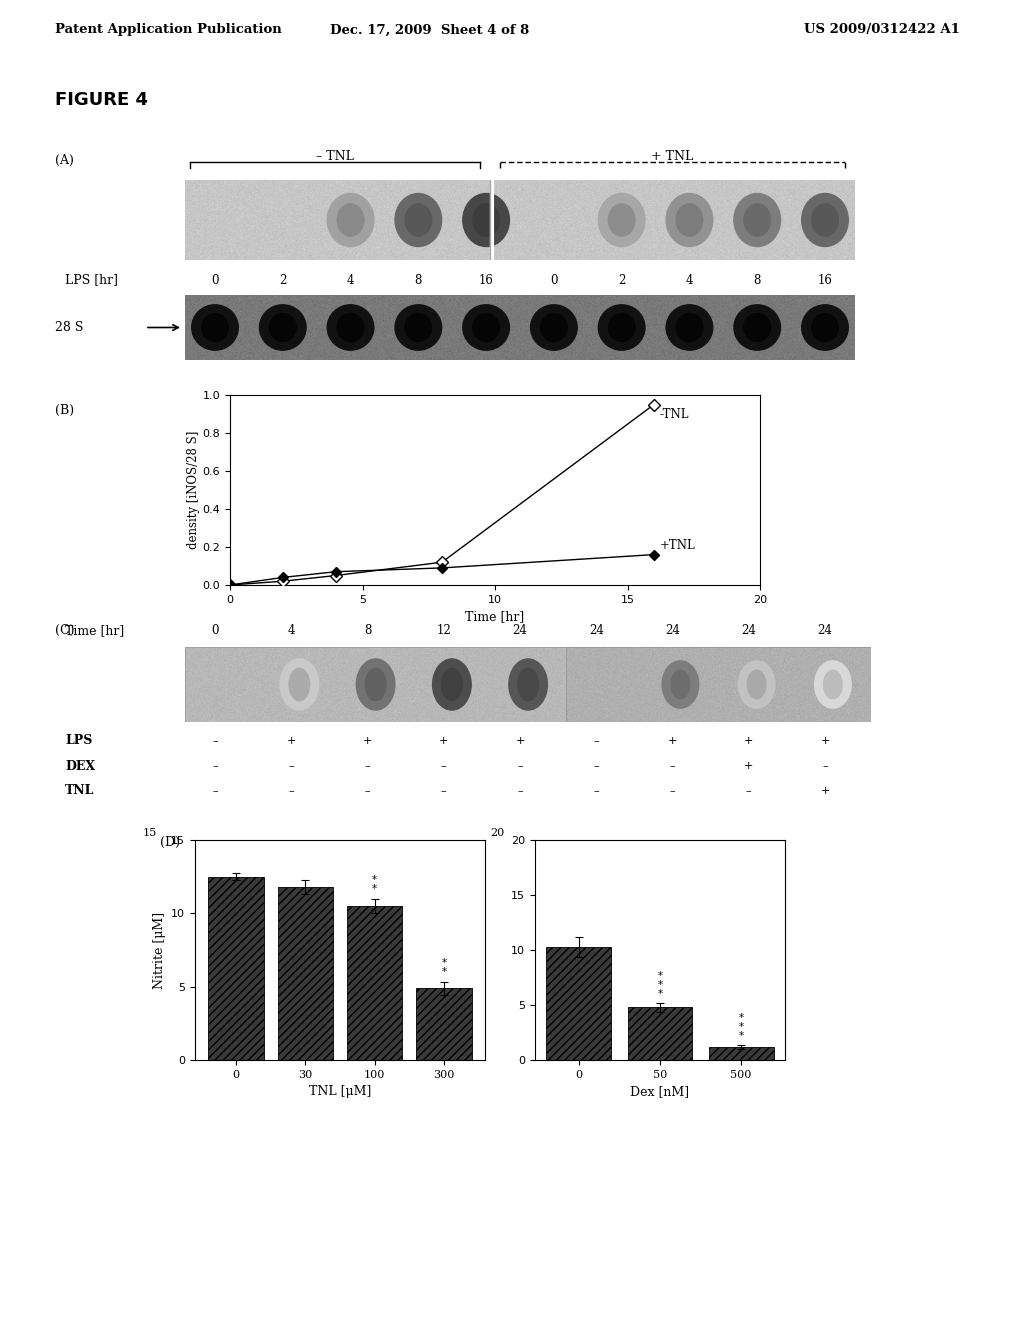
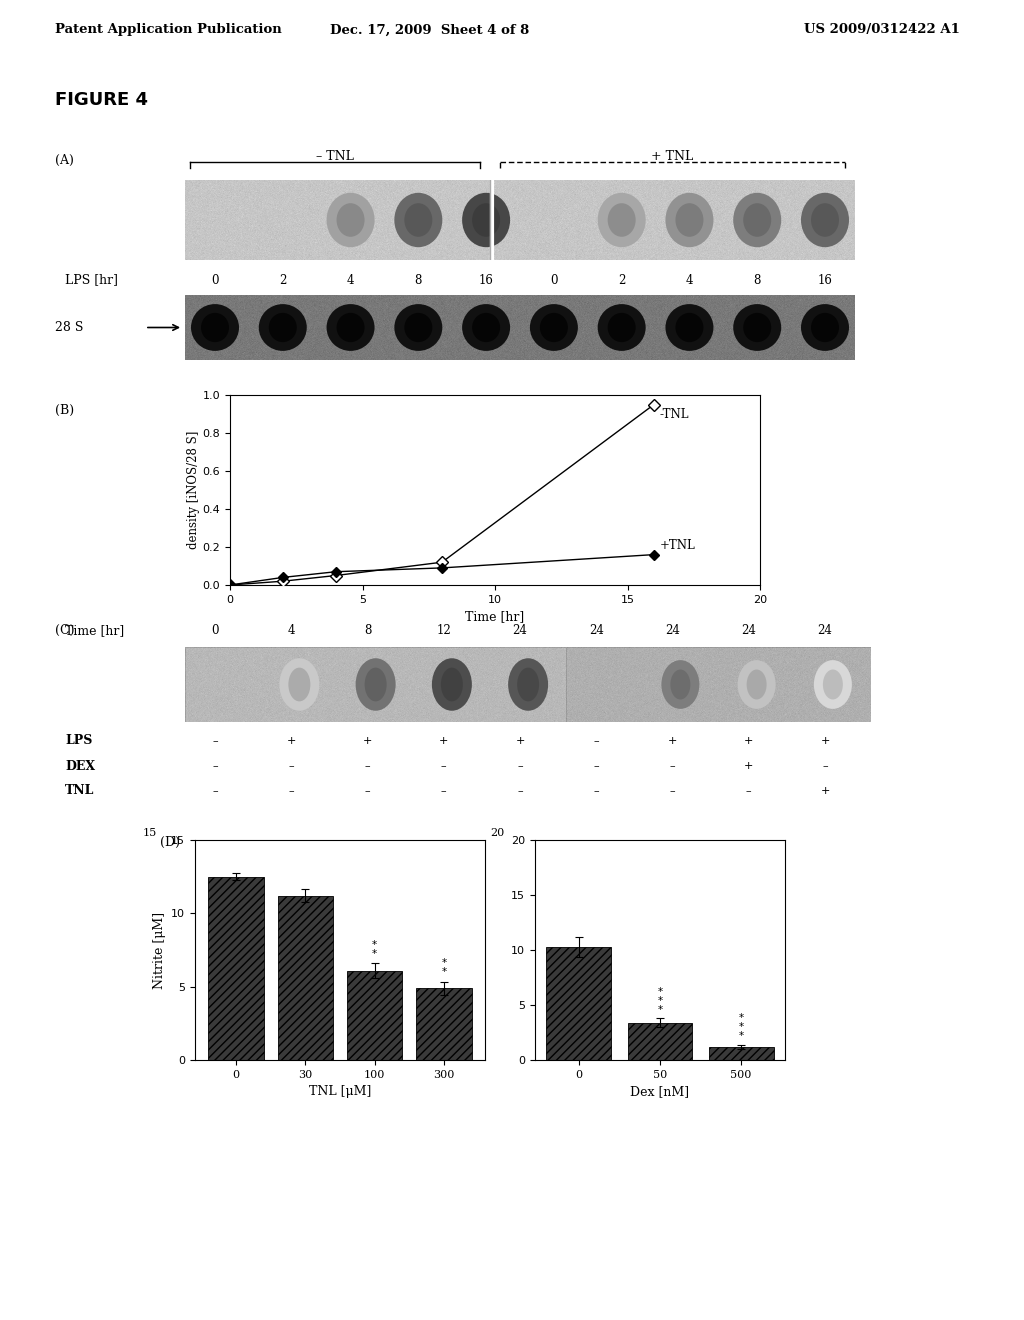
30: 11.8 -> 11.2
100: 10.5 -> 6.1
50: 4.8 -> 3.4
